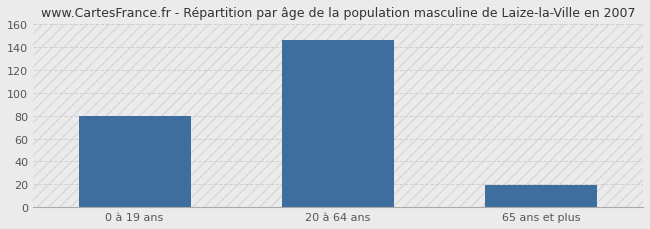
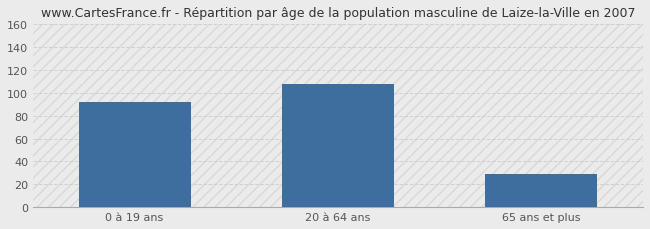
0 à 19 ans: 80 -> 92
20 à 64 ans: 146 -> 108
65 ans et plus: 19 -> 29
